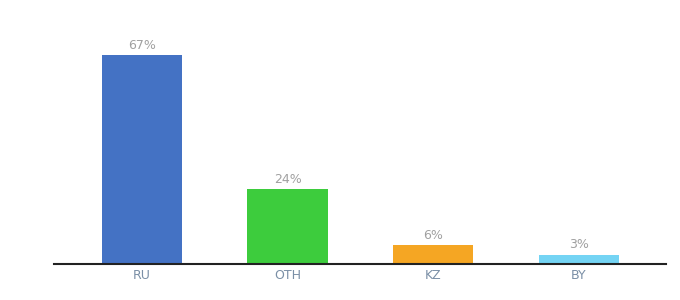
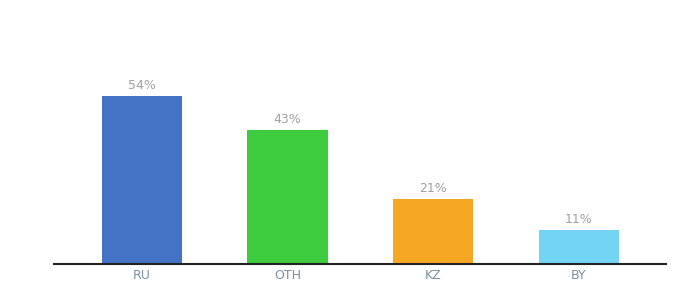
RU: 67% -> 54%
OTH: 24% -> 43%
KZ: 6% -> 21%
BY: 3% -> 11%
